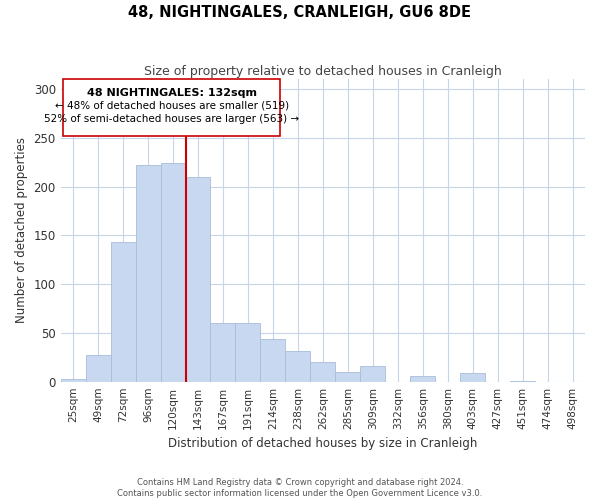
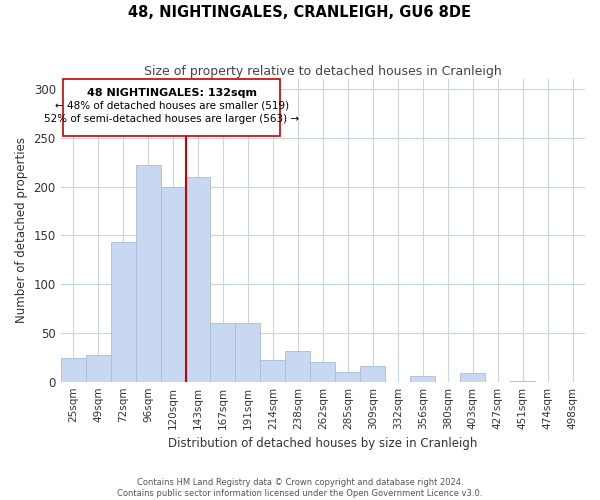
25sqm: 3 -> 24
120sqm: 224 -> 200
214sqm: 44 -> 22
